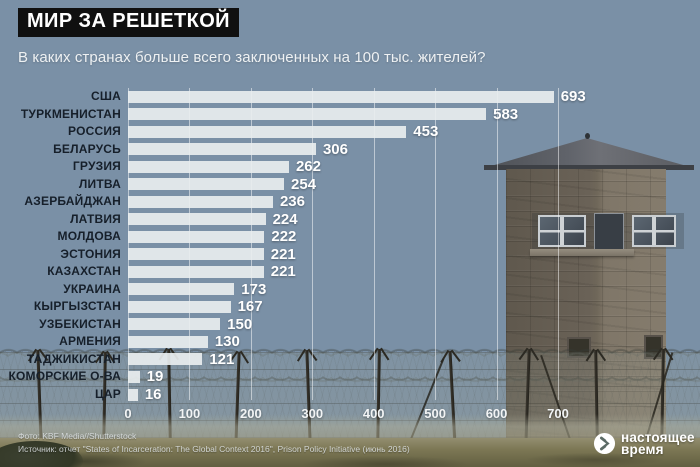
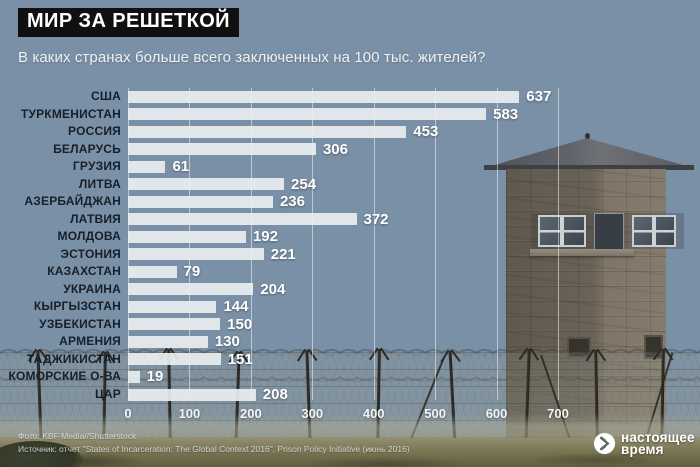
США: 693 -> 637
ГРУЗИЯ: 262 -> 61
ЛАТВИЯ: 224 -> 372
МОЛДОВА: 222 -> 192
КАЗАХСТАН: 221 -> 79
УКРАИНА: 173 -> 204
КЫРГЫЗСТАН: 167 -> 144
ТАДЖИКИСТАН: 121 -> 151
ЦАР: 16 -> 208
